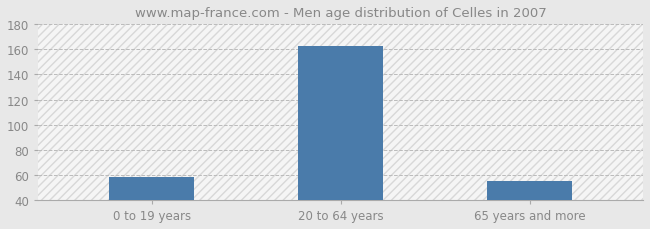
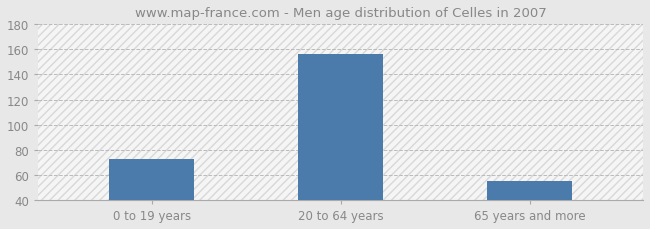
0 to 19 years: 58 -> 73
20 to 64 years: 163 -> 156
